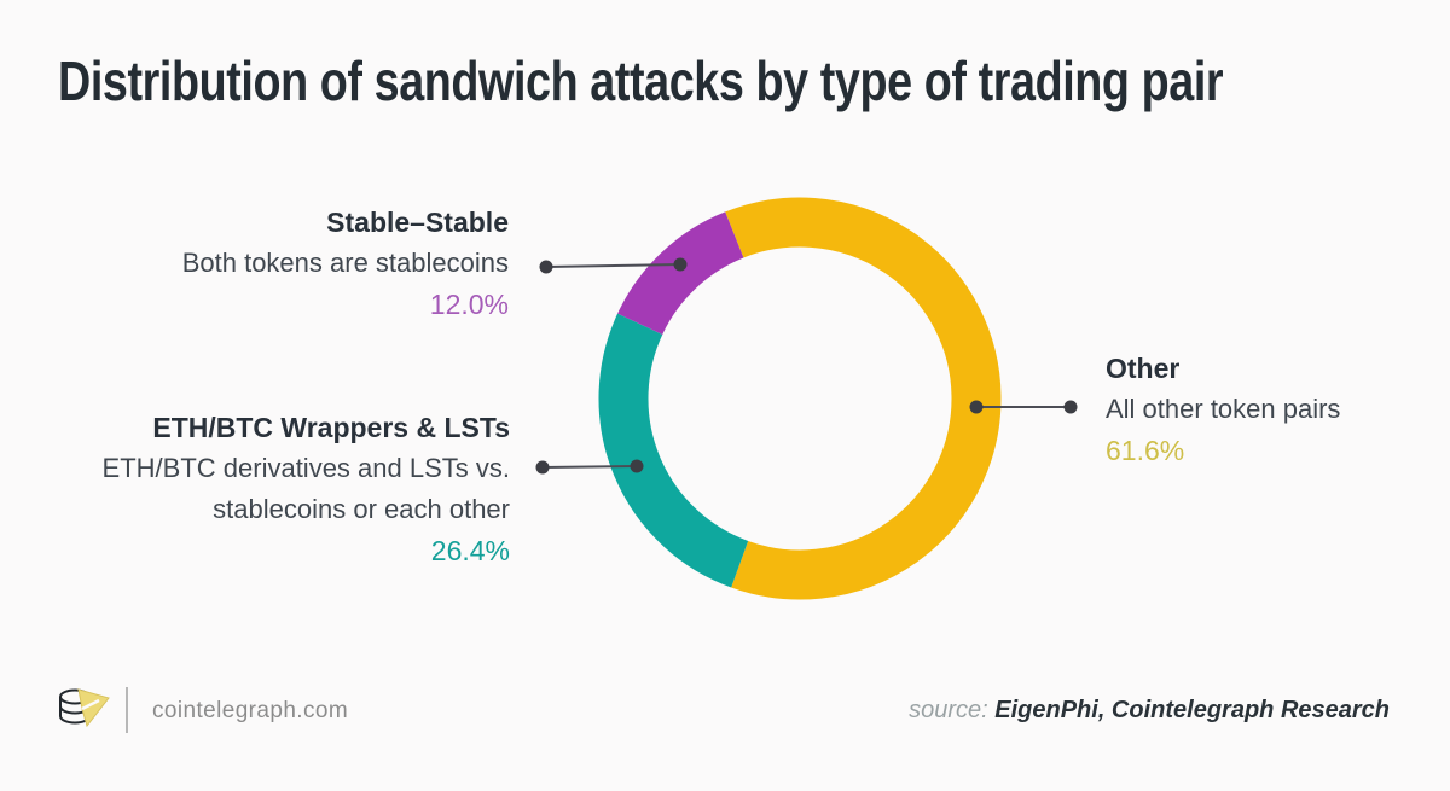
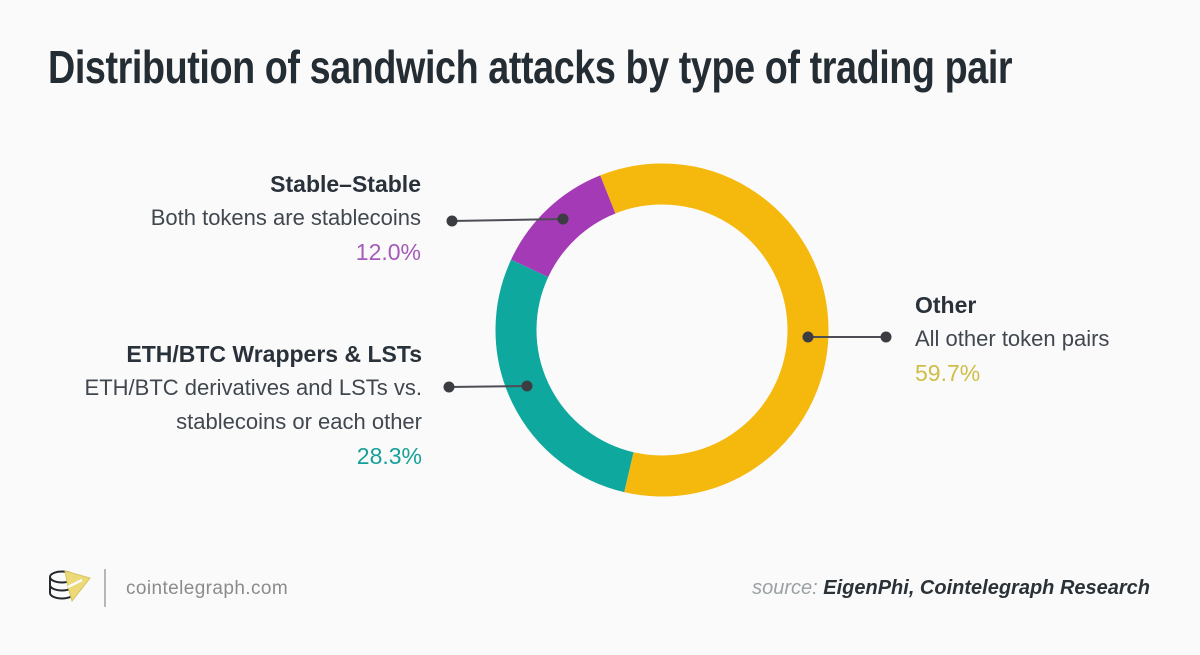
Other: 61.6% -> 59.7%
ETH/BTC Wrappers & LSTs: 26.4% -> 28.3%
